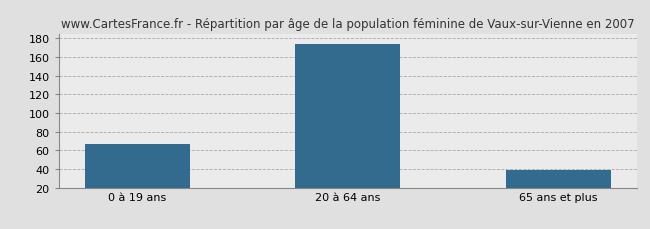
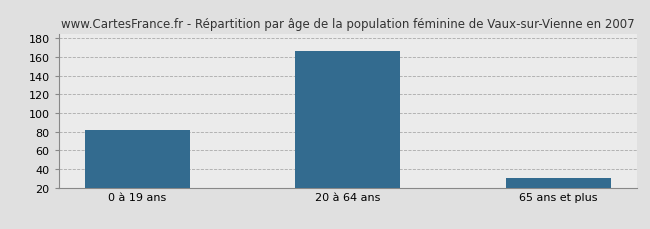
0 à 19 ans: 67 -> 82
20 à 64 ans: 174 -> 166
65 ans et plus: 39 -> 30
